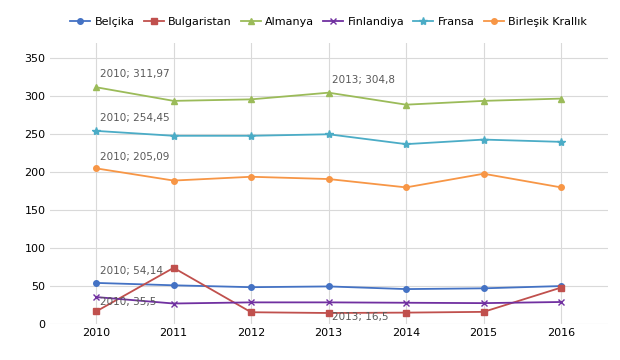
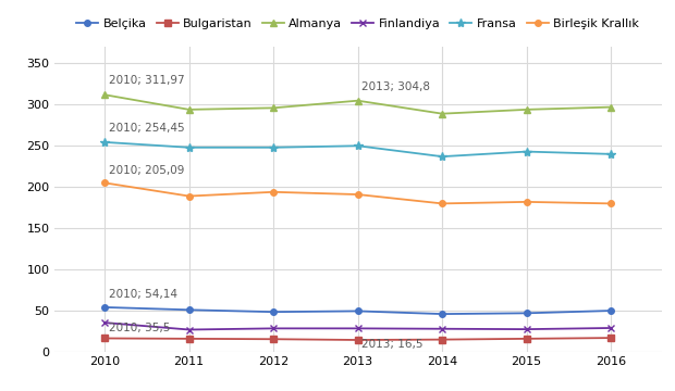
Bulgaristan/2011: 74 -> 16
Birleşik Krallık/2015: 198 -> 182
Bulgaristan/2016: 48 -> 17
